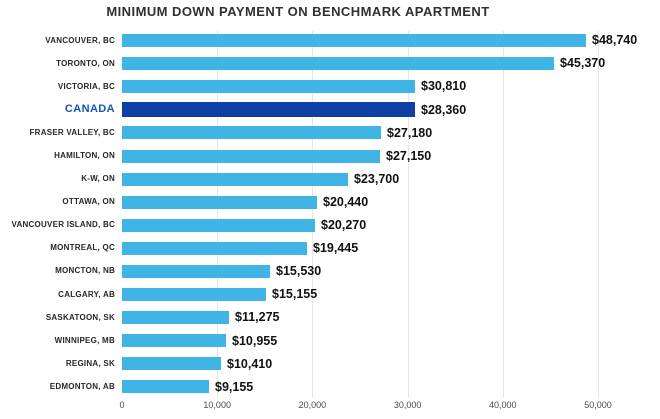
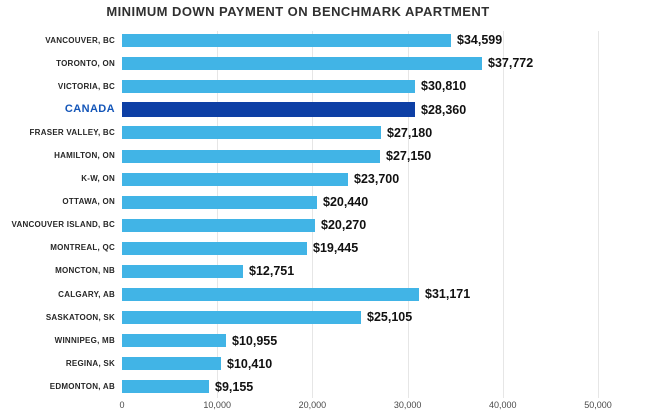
VANCOUVER, BC: $48,740 -> $34,599
TORONTO, ON: $45,370 -> $37,772
MONCTON, NB: $15,530 -> $12,751
CALGARY, AB: $15,155 -> $31,171
SASKATOON, SK: $11,275 -> $25,105
